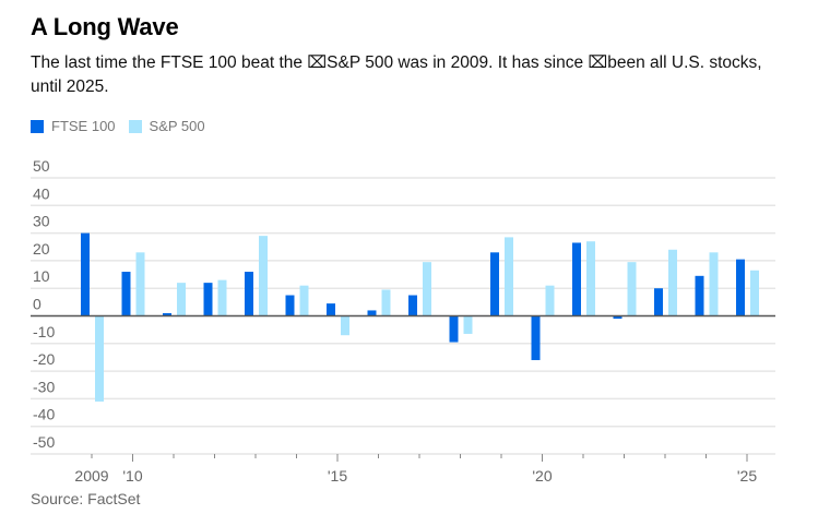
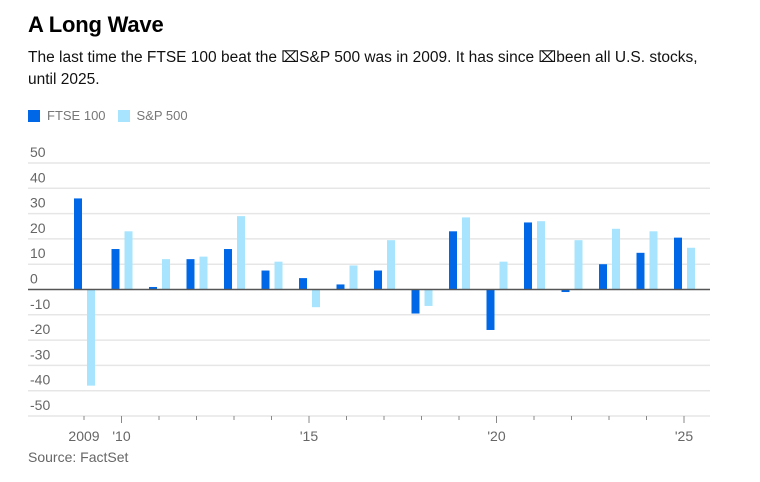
FTSE 100/2009: 30 -> 36
S&P 500/2009: -31 -> -38
